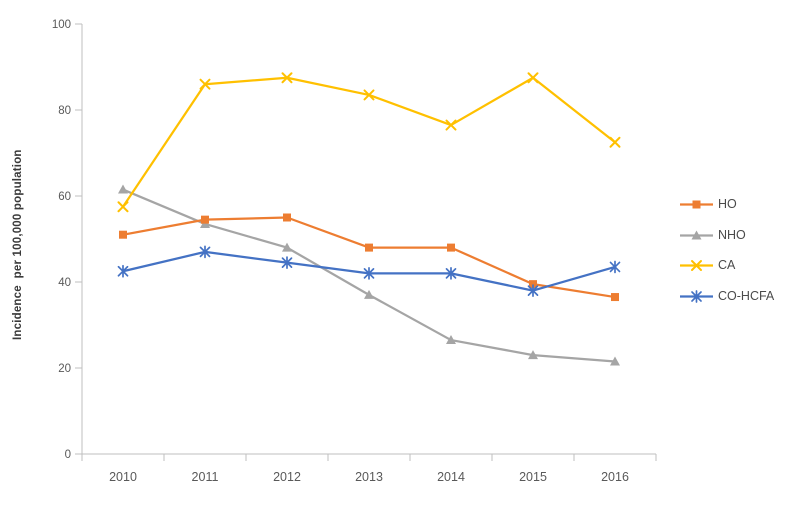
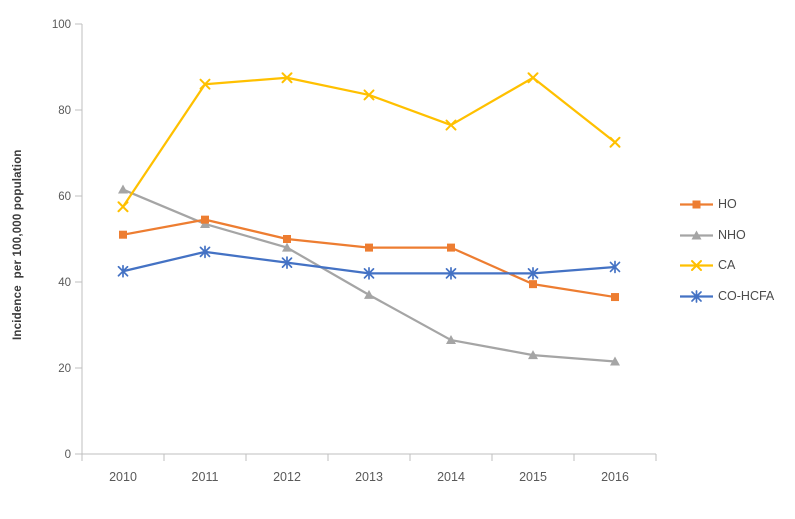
HO/2012: 55 -> 50
CO-HCFA/2015: 38 -> 42
